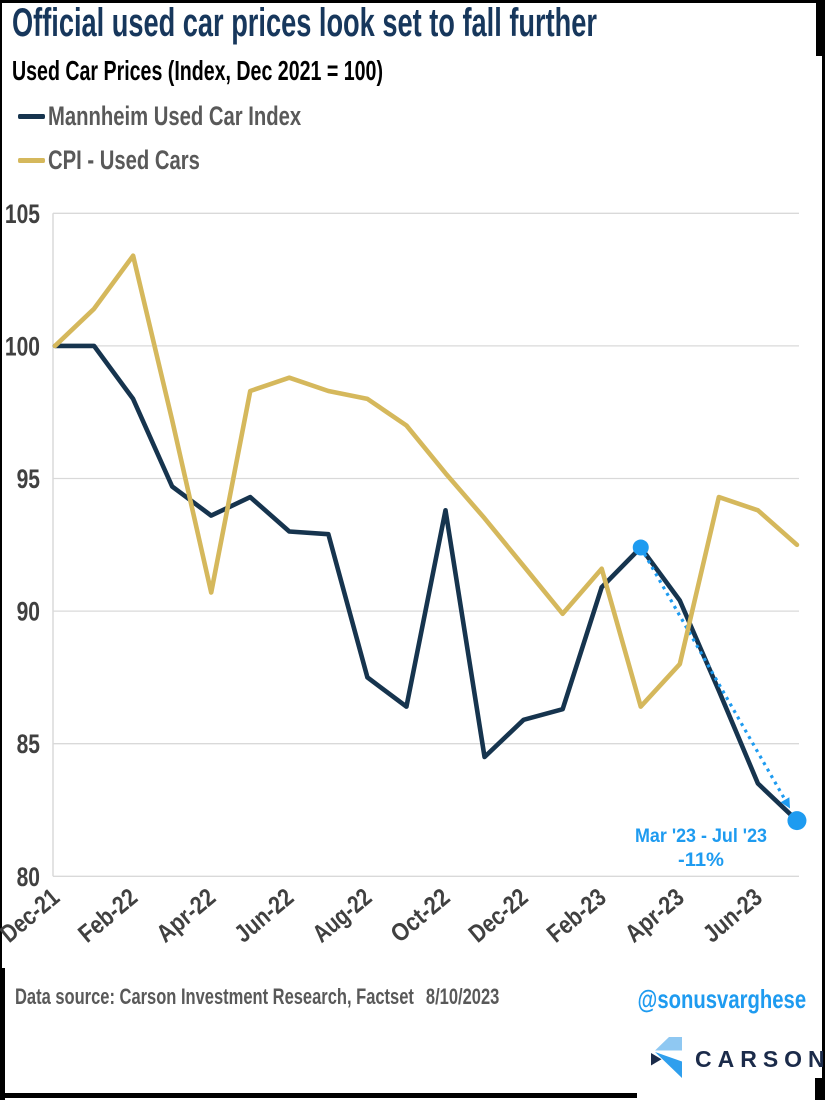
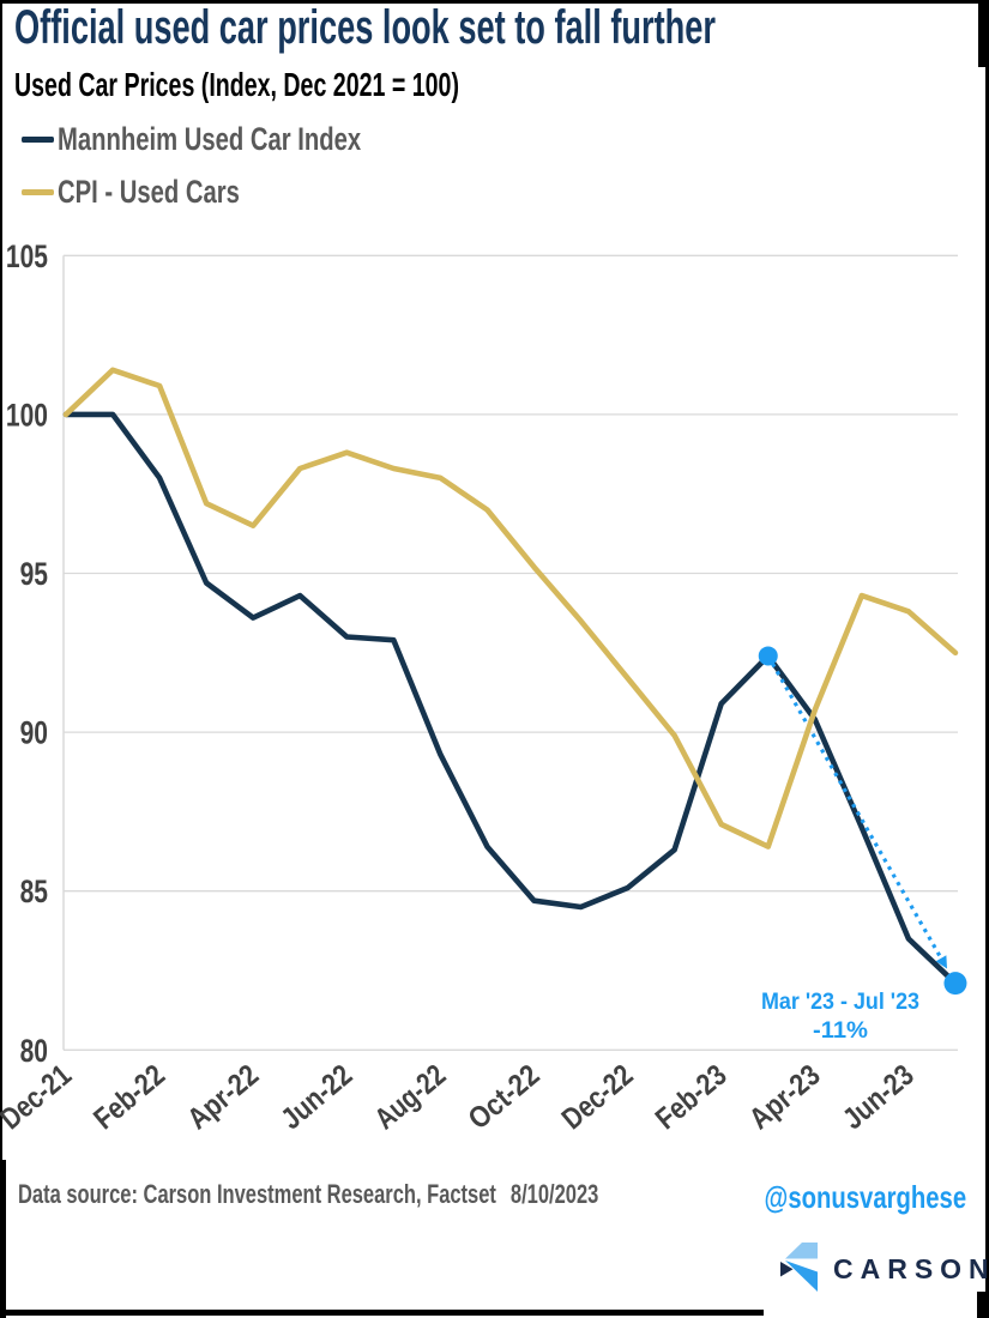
CPI - Used Cars/Feb-22: 103.4 -> 100.9
CPI - Used Cars/Apr-22: 90.7 -> 96.5
Mannheim Used Car Index/Aug-22: 87.5 -> 89.3
Mannheim Used Car Index/Oct-22: 93.8 -> 84.7
Mannheim Used Car Index/Dec-22: 85.9 -> 85.1
CPI - Used Cars/Feb-23: 91.6 -> 87.1
CPI - Used Cars/Apr-23: 88.0 -> 90.7
